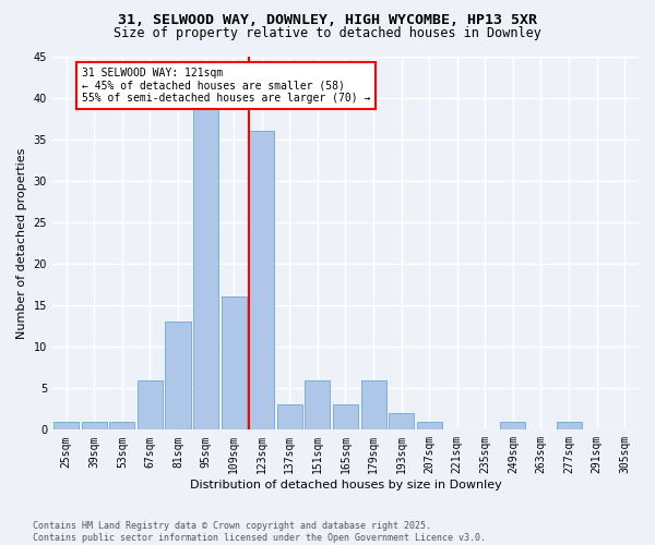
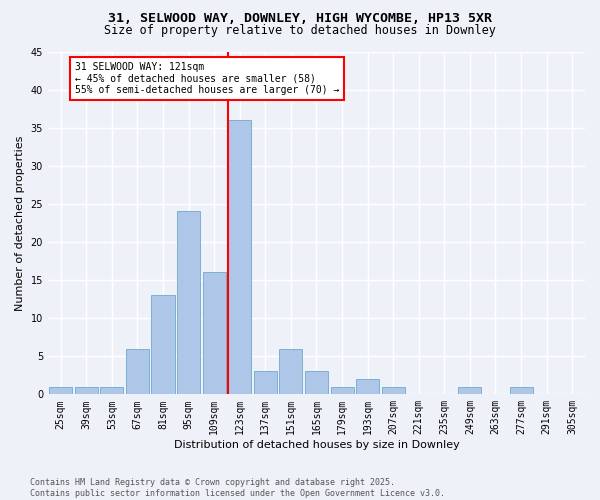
95sqm: 39 -> 24
179sqm: 6 -> 1
